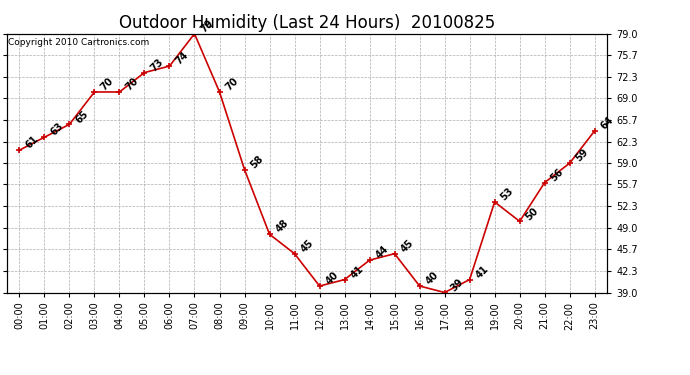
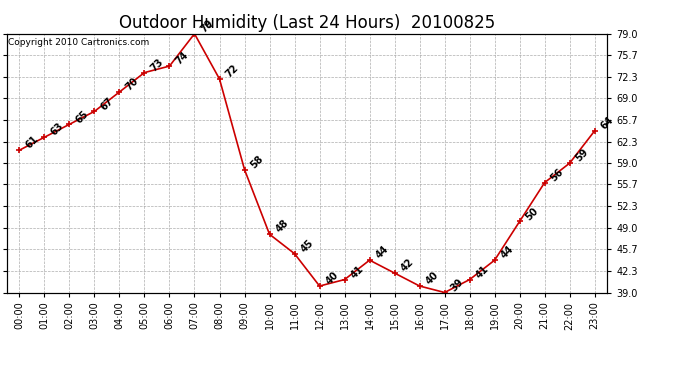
03:00: 70 -> 67
08:00: 70 -> 72
15:00: 45 -> 42
19:00: 53 -> 44
